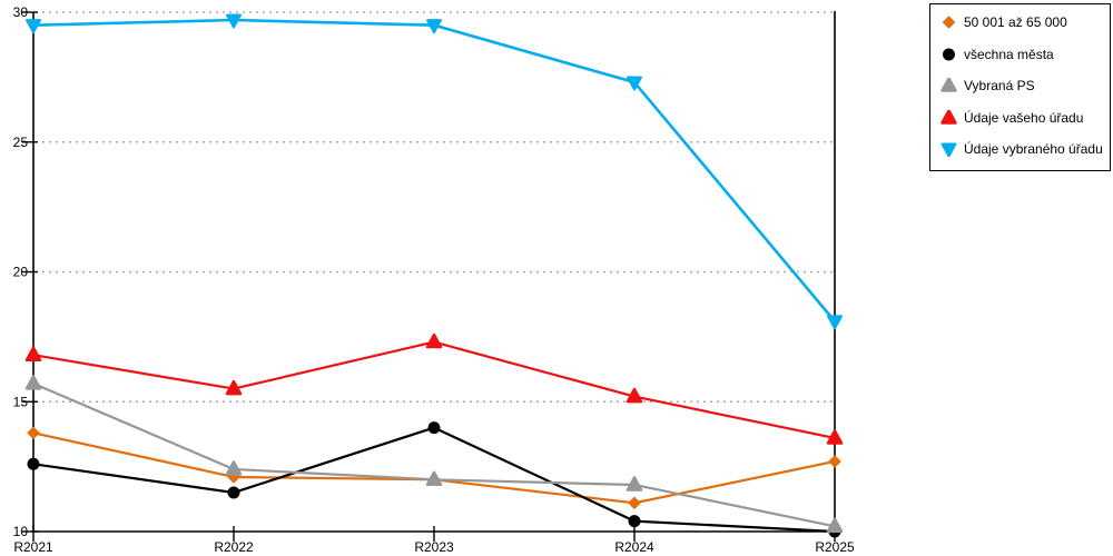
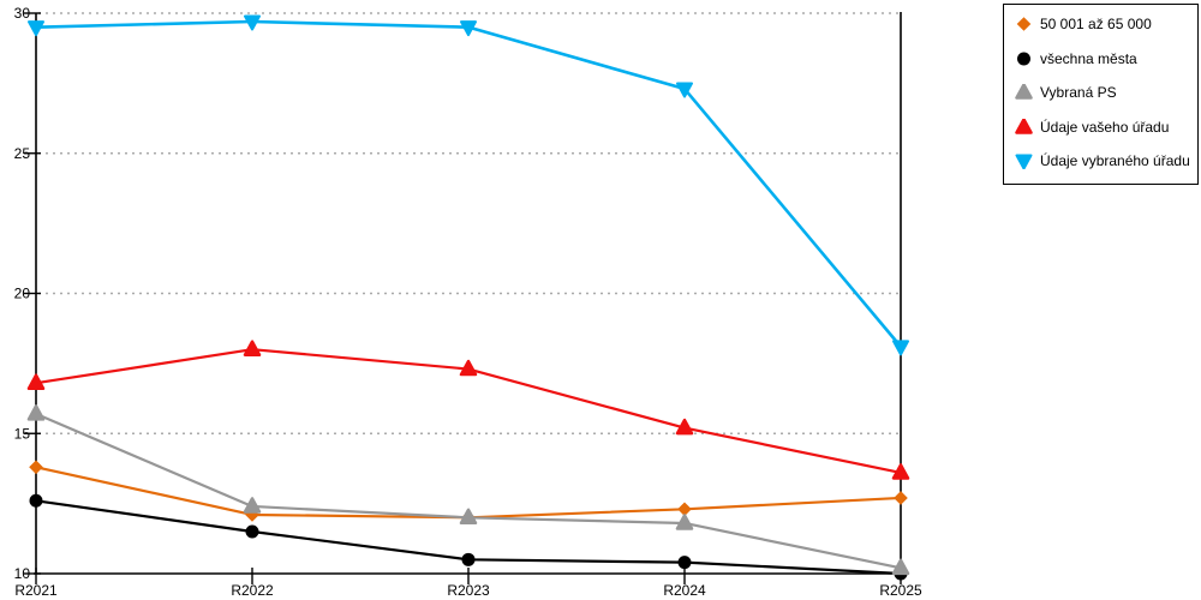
Údaje vašeho úřadu/R2022: 15.5 -> 18.0
všechna města/R2023: 14.0 -> 10.5
50 001 až 65 000/R2024: 11.1 -> 12.3
